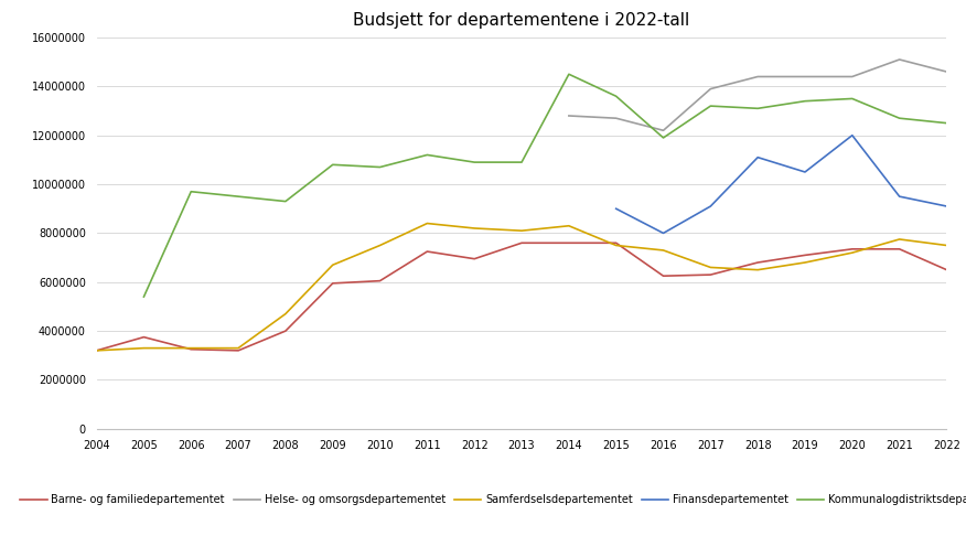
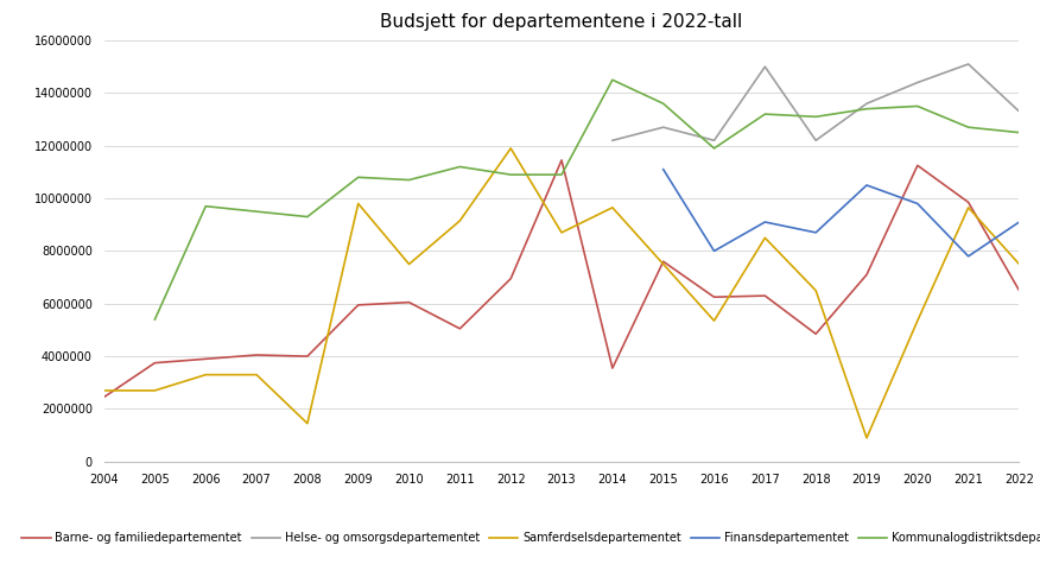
Barne- og familiedepartementet/2004: 3200000 -> 2450000
Samferdselsdepartementet/2004: 3200000 -> 2700000
Samferdselsdepartementet/2005: 3300000 -> 2700000
Barne- og familiedepartementet/2006: 3250000 -> 3900000
Barne- og familiedepartementet/2007: 3200000 -> 4050000
Samferdselsdepartementet/2008: 4700000 -> 1450000
Samferdselsdepartementet/2009: 6700000 -> 9800000
Barne- og familiedepartementet/2011: 7250000 -> 5050000
Samferdselsdepartementet/2011: 8400000 -> 9150000
Samferdselsdepartementet/2012: 8200000 -> 11900000
Barne- og familiedepartementet/2013: 7600000 -> 11450000
Samferdselsdepartementet/2013: 8100000 -> 8700000
Barne- og familiedepartementet/2014: 7600000 -> 3550000
Helse- og omsorgsdepartementet/2014: 12800000 -> 12200000
Samferdselsdepartementet/2014: 8300000 -> 9650000
Finansdepartementet/2015: 9000000 -> 11100000
Samferdselsdepartementet/2016: 7300000 -> 5350000
Helse- og omsorgsdepartementet/2017: 13900000 -> 15000000
Samferdselsdepartementet/2017: 6600000 -> 8500000
Barne- og familiedepartementet/2018: 6800000 -> 4850000
Helse- og omsorgsdepartementet/2018: 14400000 -> 12200000
Finansdepartementet/2018: 11100000 -> 8700000
Helse- og omsorgsdepartementet/2019: 14400000 -> 13600000
Samferdselsdepartementet/2019: 6800000 -> 900000
Barne- og familiedepartementet/2020: 7350000 -> 11250000
Samferdselsdepartementet/2020: 7200000 -> 5350000
Finansdepartementet/2020: 12000000 -> 9800000
Barne- og familiedepartementet/2021: 7350000 -> 9850000
Samferdselsdepartementet/2021: 7750000 -> 9650000
Finansdepartementet/2021: 9500000 -> 7800000
Helse- og omsorgsdepartementet/2022: 14600000 -> 13300000
